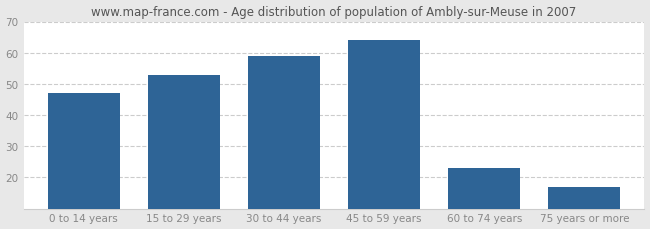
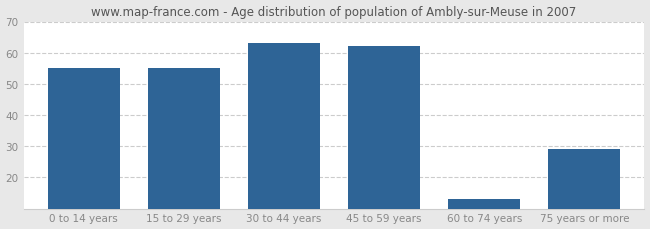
0 to 14 years: 47 -> 55
15 to 29 years: 53 -> 55
30 to 44 years: 59 -> 63
45 to 59 years: 64 -> 62
60 to 74 years: 23 -> 13
75 years or more: 17 -> 29
